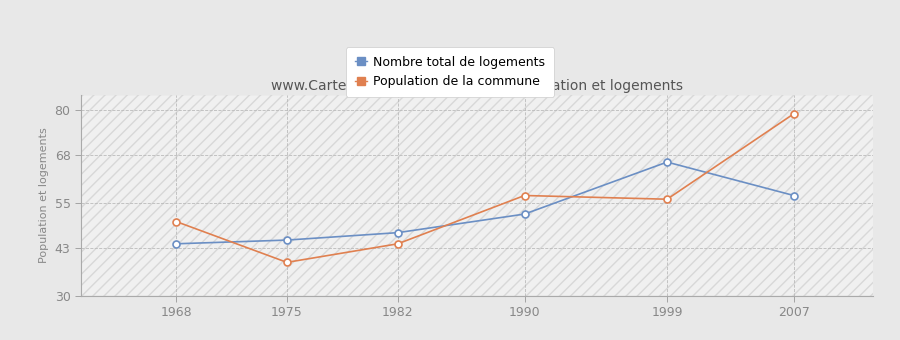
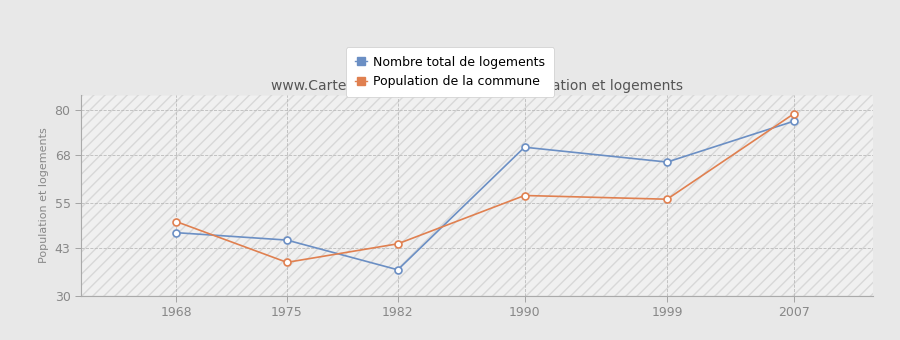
Nombre total de logements/1968: 44 -> 47
Nombre total de logements/1982: 47 -> 37
Nombre total de logements/1990: 52 -> 70
Nombre total de logements/2007: 57 -> 77
